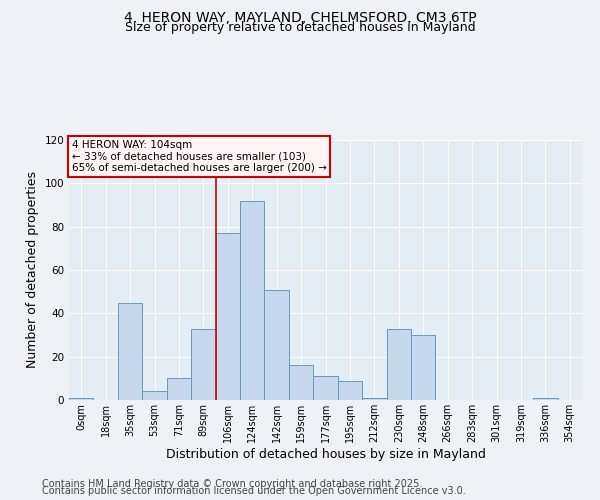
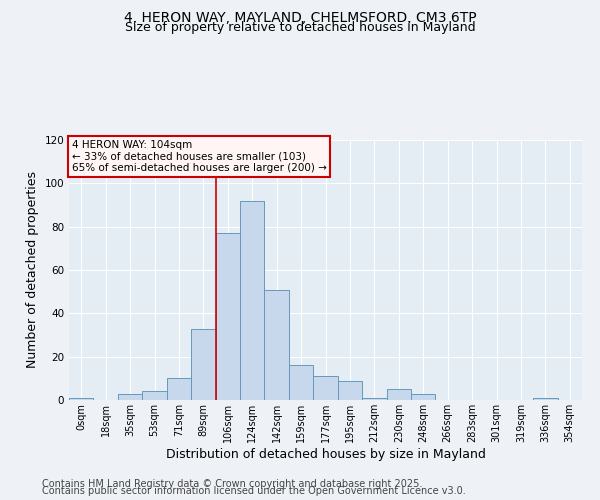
35sqm: 45 -> 3
230sqm: 33 -> 5
248sqm: 30 -> 3
